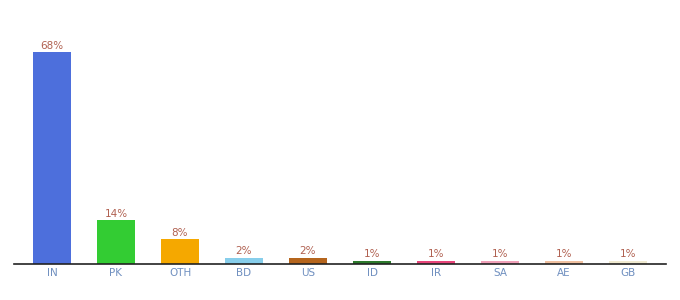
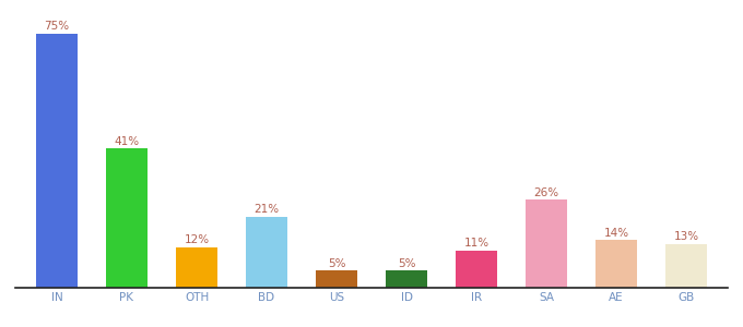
IN: 68% -> 75%
PK: 14% -> 41%
OTH: 8% -> 12%
BD: 2% -> 21%
US: 2% -> 5%
ID: 1% -> 5%
IR: 1% -> 11%
SA: 1% -> 26%
AE: 1% -> 14%
GB: 1% -> 13%
